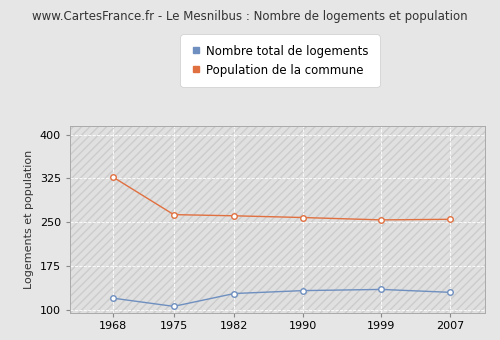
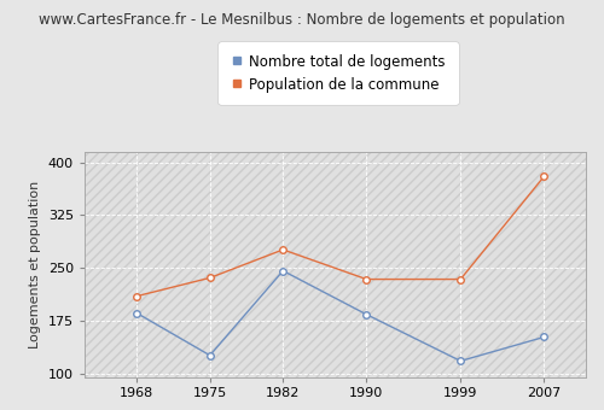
Nombre total de logements/1968: 120 -> 186
Population de la commune/1968: 327 -> 210
Nombre total de logements/1975: 106 -> 126
Population de la commune/1975: 263 -> 236
Nombre total de logements/1982: 128 -> 246
Population de la commune/1982: 261 -> 276
Nombre total de logements/1990: 133 -> 184
Population de la commune/1990: 258 -> 234
Nombre total de logements/1999: 135 -> 118
Population de la commune/1999: 254 -> 234
Nombre total de logements/2007: 130 -> 152
Population de la commune/2007: 255 -> 380
